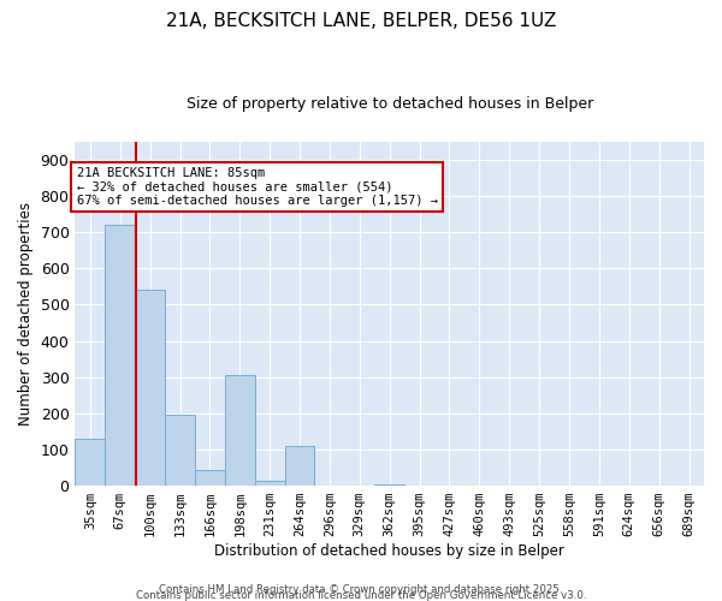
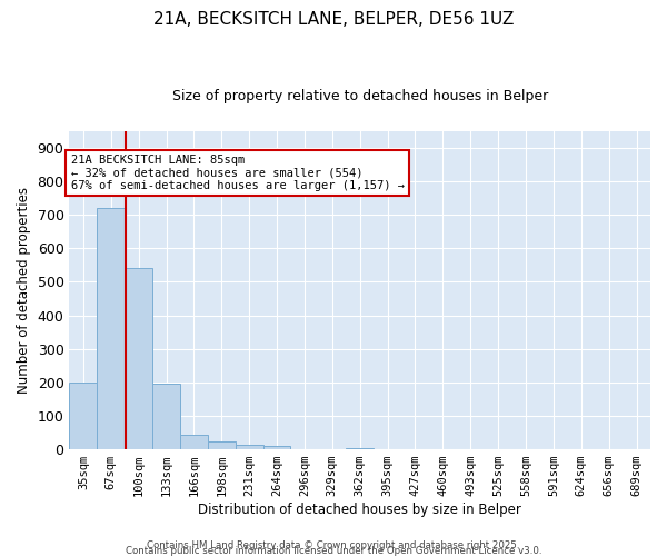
35sqm: 130 -> 200
198sqm: 305 -> 25
264sqm: 110 -> 10
